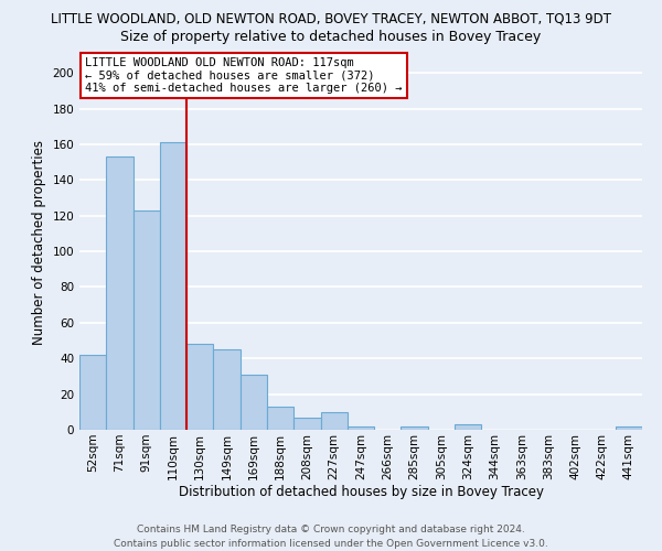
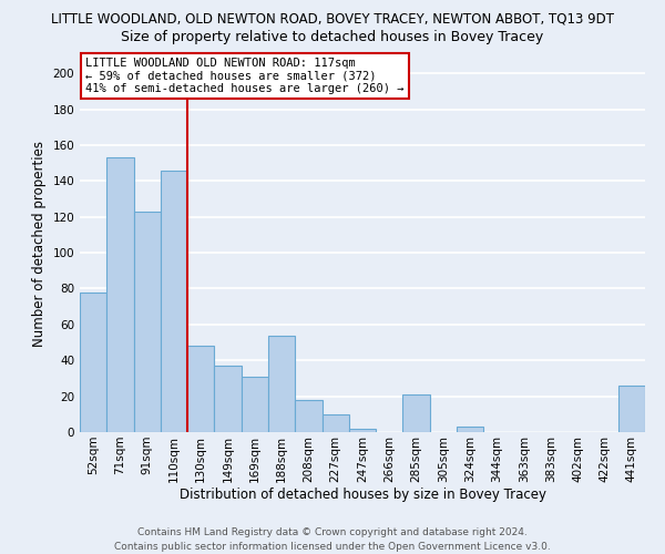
52sqm: 42 -> 78
110sqm: 161 -> 146
149sqm: 45 -> 37
188sqm: 13 -> 54
208sqm: 7 -> 18
285sqm: 2 -> 21
441sqm: 2 -> 26
